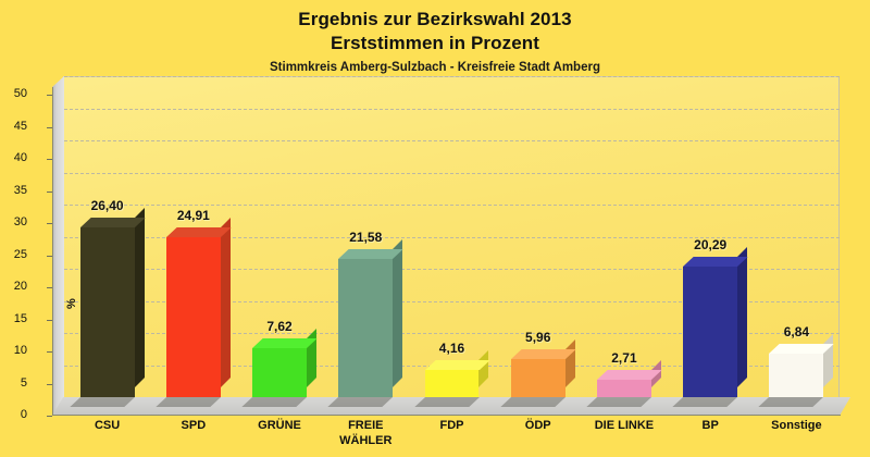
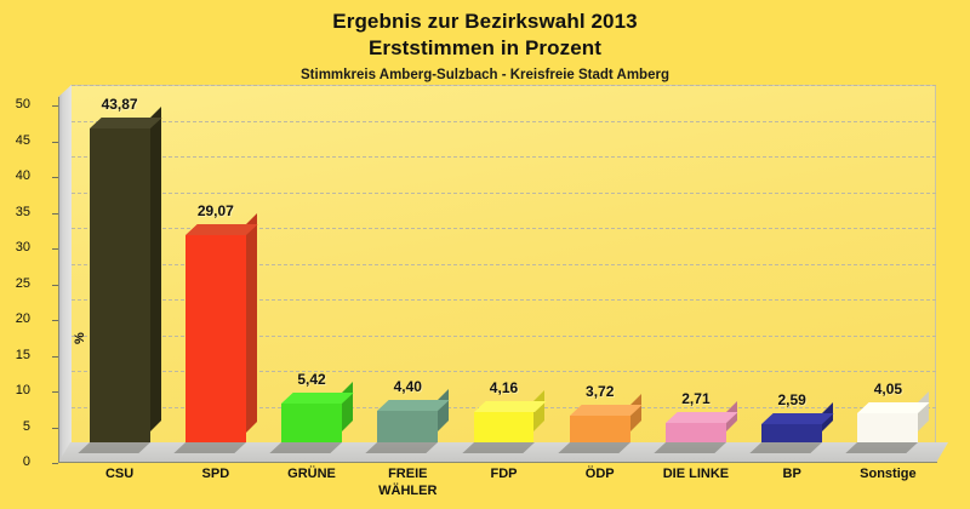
CSU: 26,40 -> 43,87
SPD: 24,91 -> 29,07
GRÜNE: 7,62 -> 5,42
FREIE WÄHLER: 21,58 -> 4,40
ÖDP: 5,96 -> 3,72
BP: 20,29 -> 2,59
Sonstige: 6,84 -> 4,05
